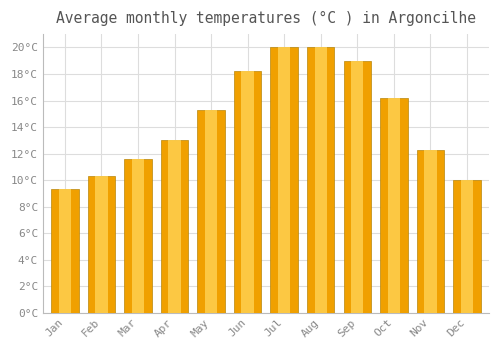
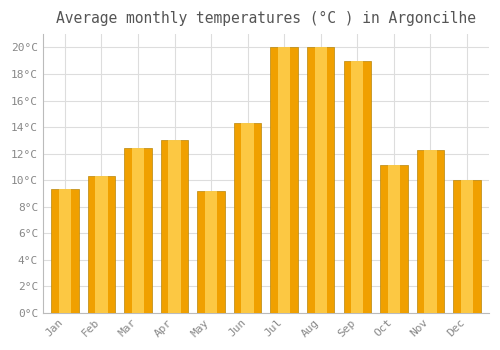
Mar: 11.6°C -> 12.4°C
May: 15.3°C -> 9.2°C
Jun: 18.2°C -> 14.3°C
Oct: 16.2°C -> 11.1°C
